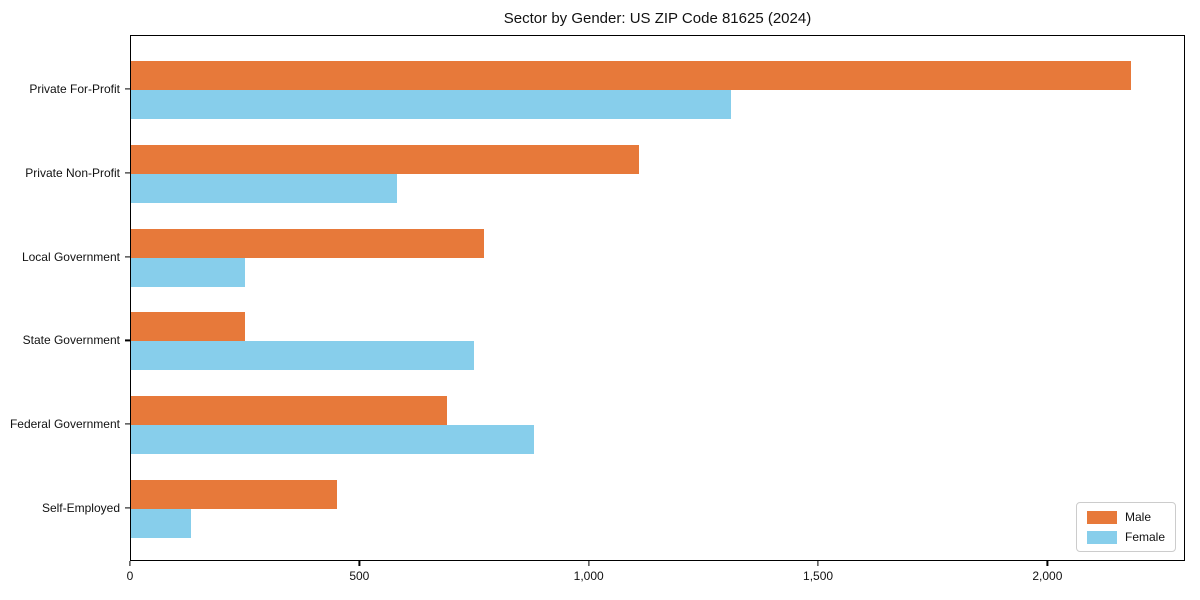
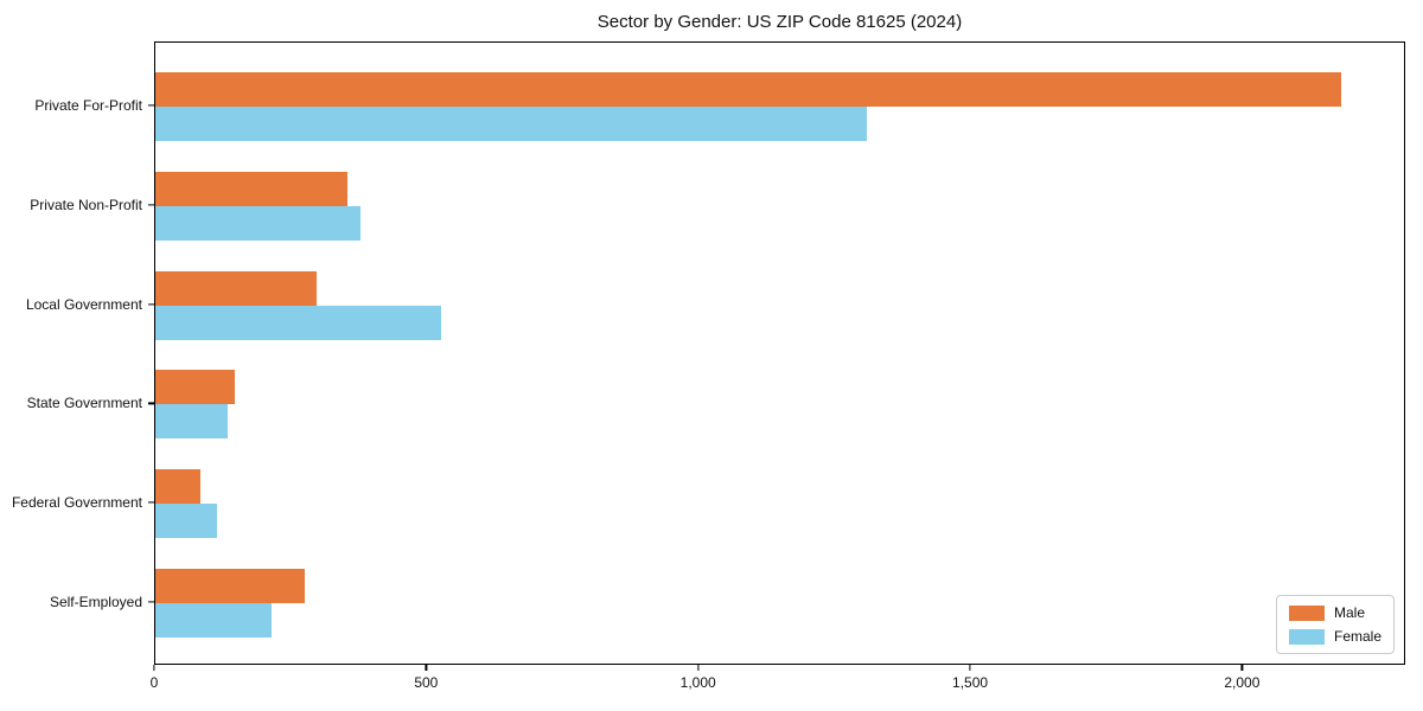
Male/Private Non-Profit: 1110 -> 350
Female/Private Non-Profit: 580 -> 380
Male/Local Government: 770 -> 300
Female/Local Government: 250 -> 530
Male/State Government: 250 -> 150
Female/State Government: 750 -> 130
Male/Federal Government: 690 -> 80
Female/Federal Government: 880 -> 110
Male/Self-Employed: 450 -> 280
Female/Self-Employed: 130 -> 210
